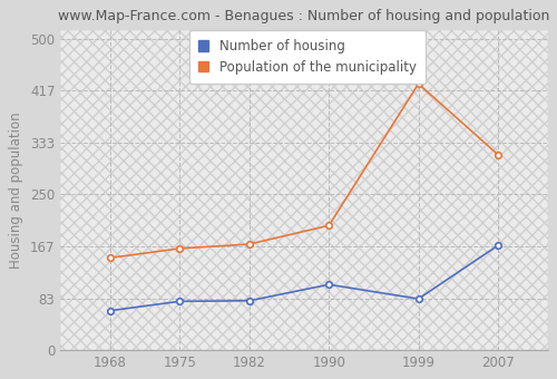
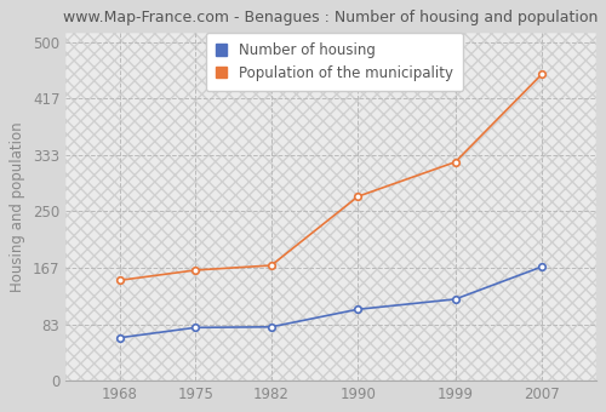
Population of the municipality/1990: 200 -> 272
Number of housing/1999: 82 -> 120
Population of the municipality/1999: 428 -> 323
Population of the municipality/2007: 314 -> 453
